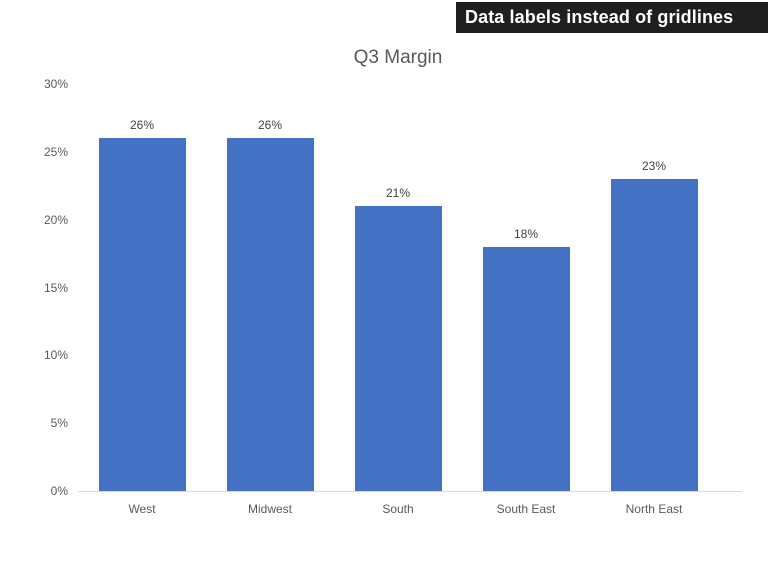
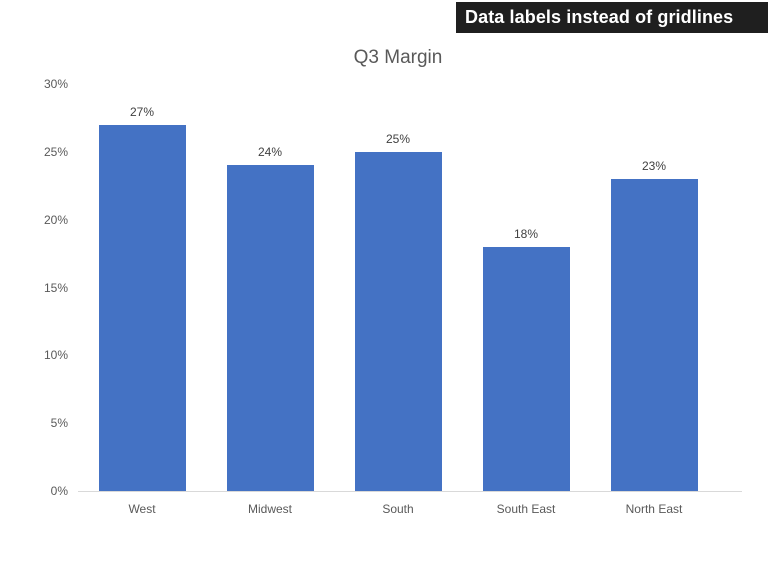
West: 26% -> 27%
Midwest: 26% -> 24%
South: 21% -> 25%
